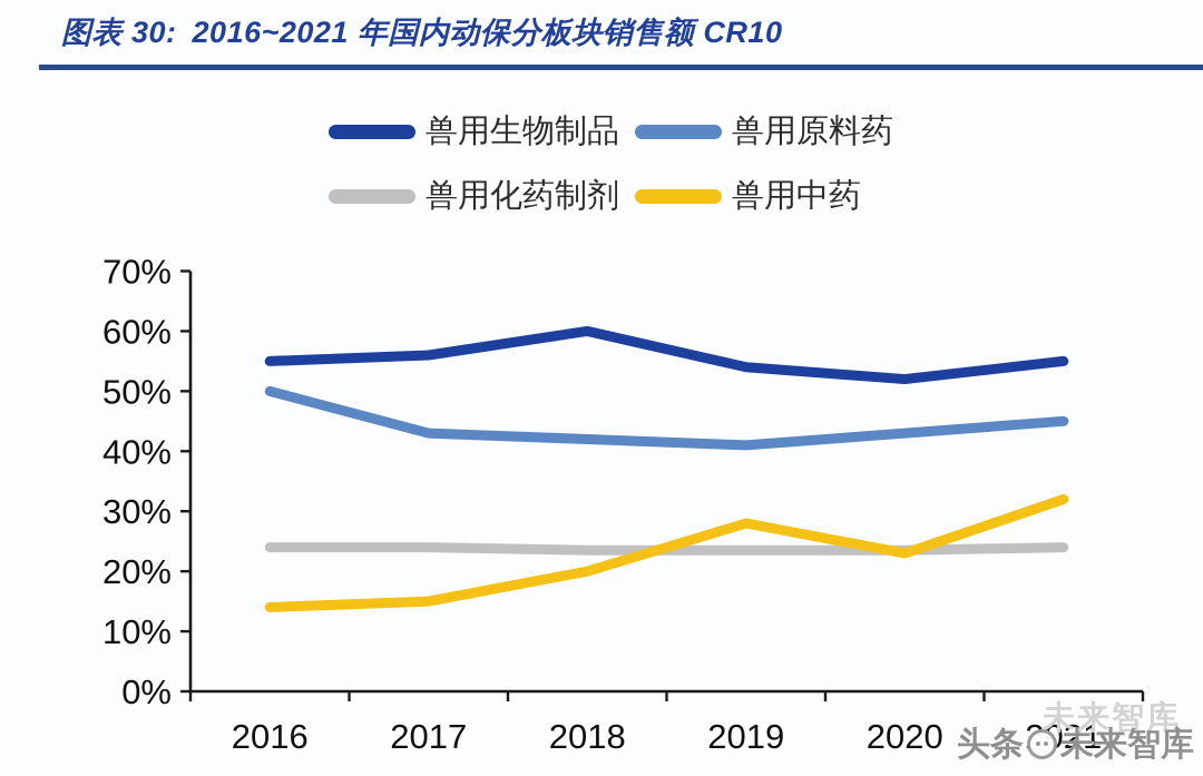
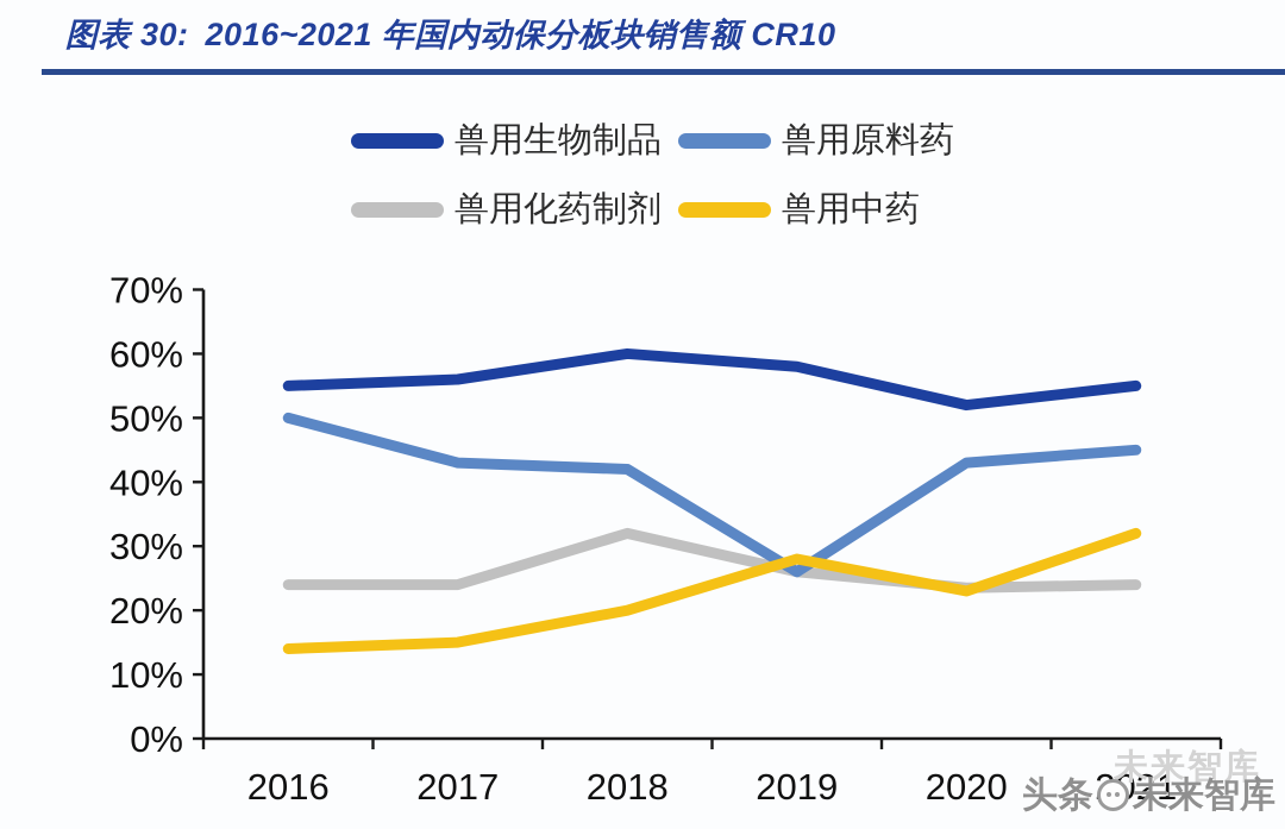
兽用化药制剂/2018: 24% -> 32%
兽用生物制品/2019: 54% -> 58%
兽用原料药/2019: 41% -> 26%
兽用化药制剂/2019: 24% -> 26%
